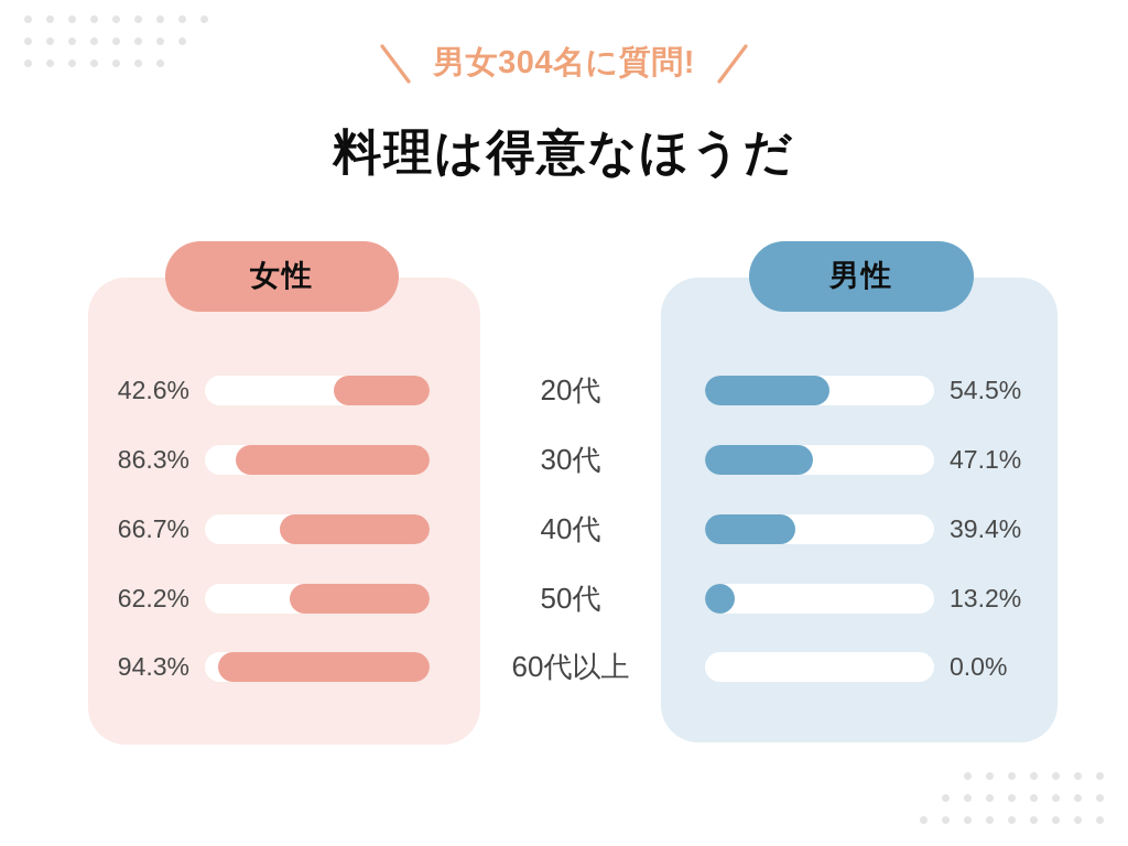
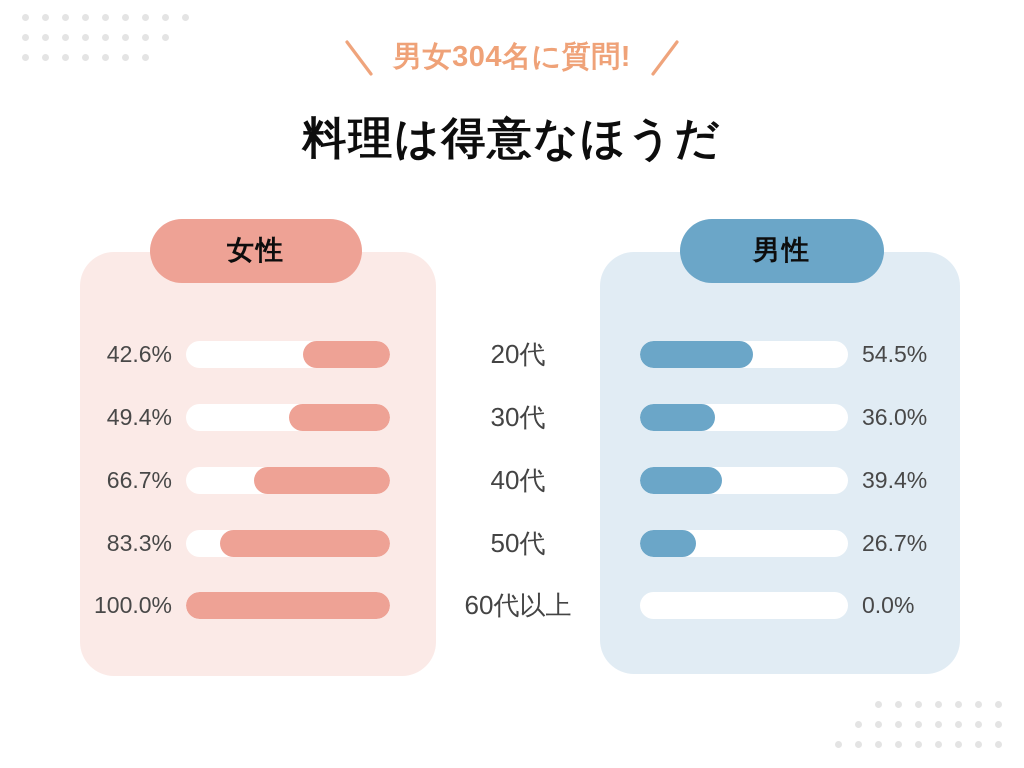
女性/30代: 86.3% -> 49.4%
男性/30代: 47.1% -> 36.0%
女性/50代: 62.2% -> 83.3%
男性/50代: 13.2% -> 26.7%
女性/60代以上: 94.3% -> 100.0%
